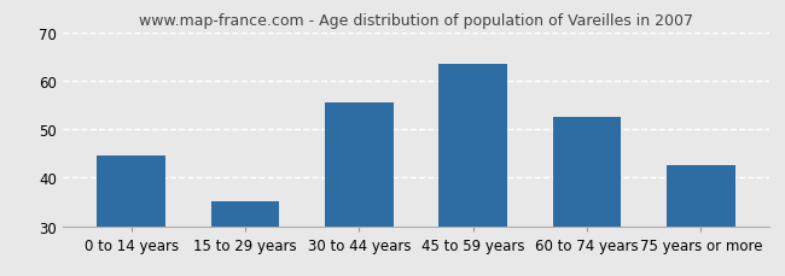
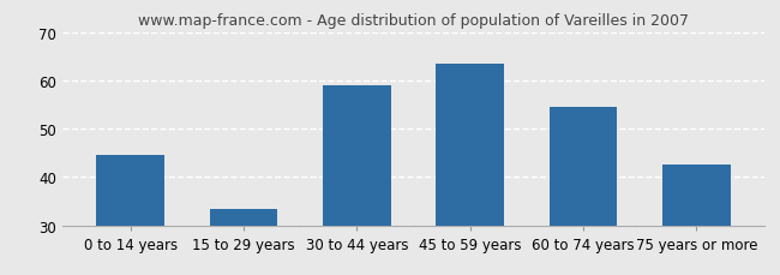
15 to 29 years: 35.0 -> 33.5
30 to 44 years: 55.5 -> 59.0
60 to 74 years: 52.5 -> 54.5
